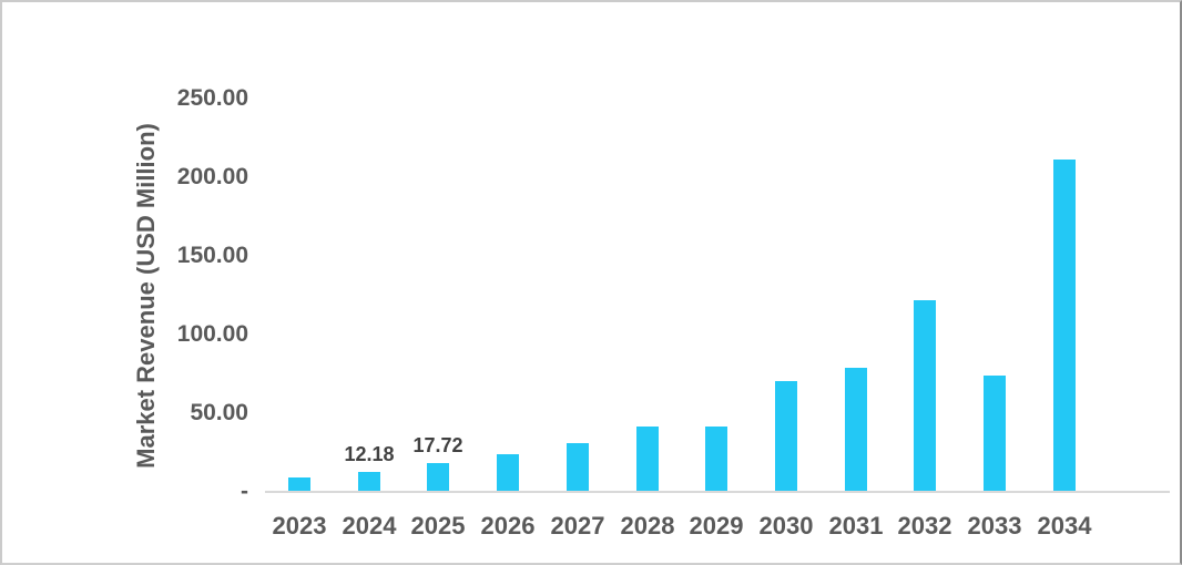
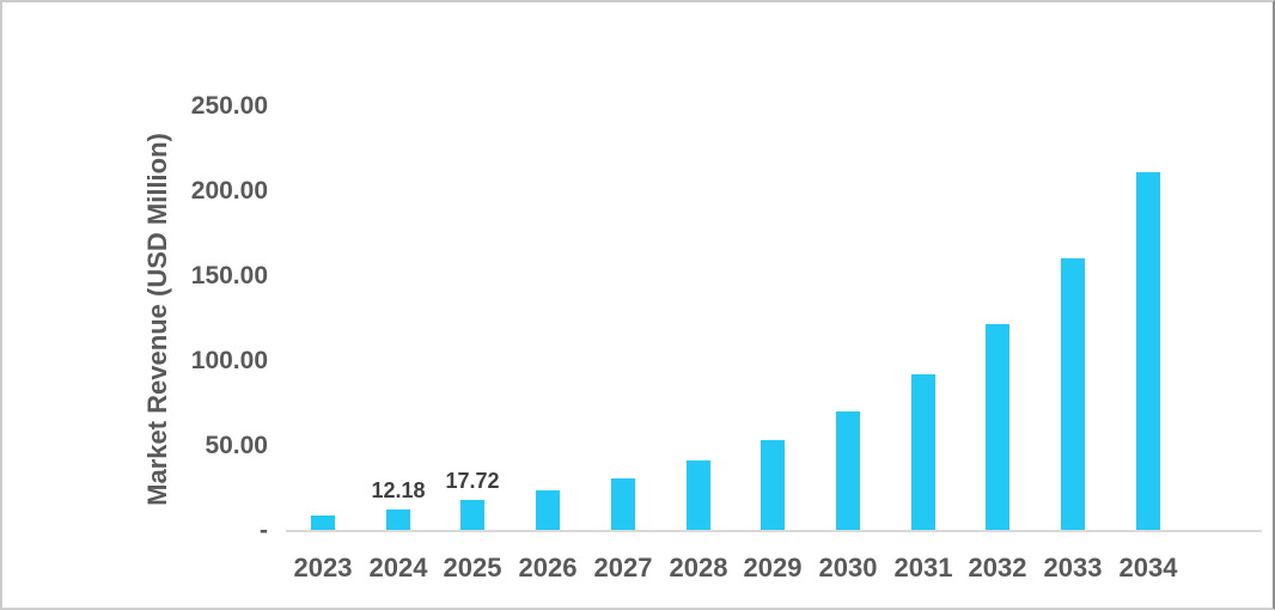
2029: 41 -> 53
2031: 78 -> 92
2033: 73 -> 160
